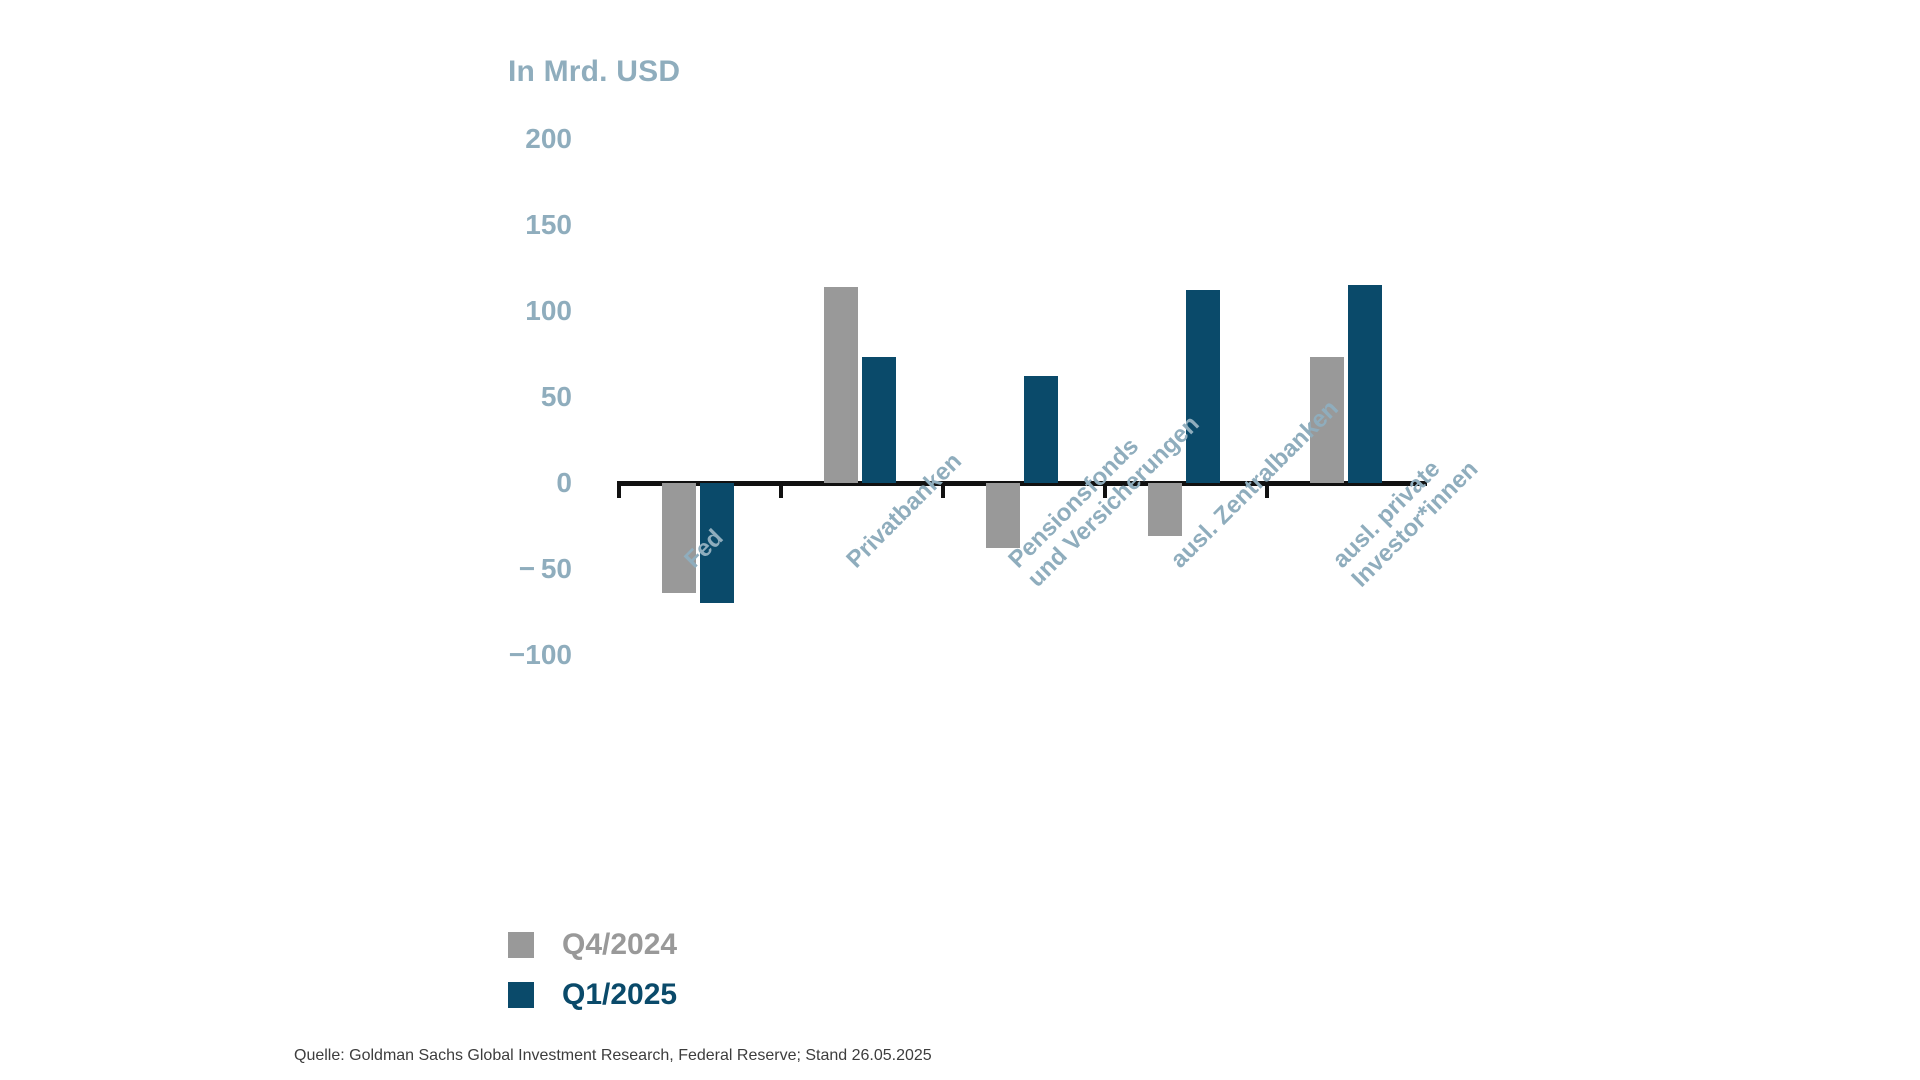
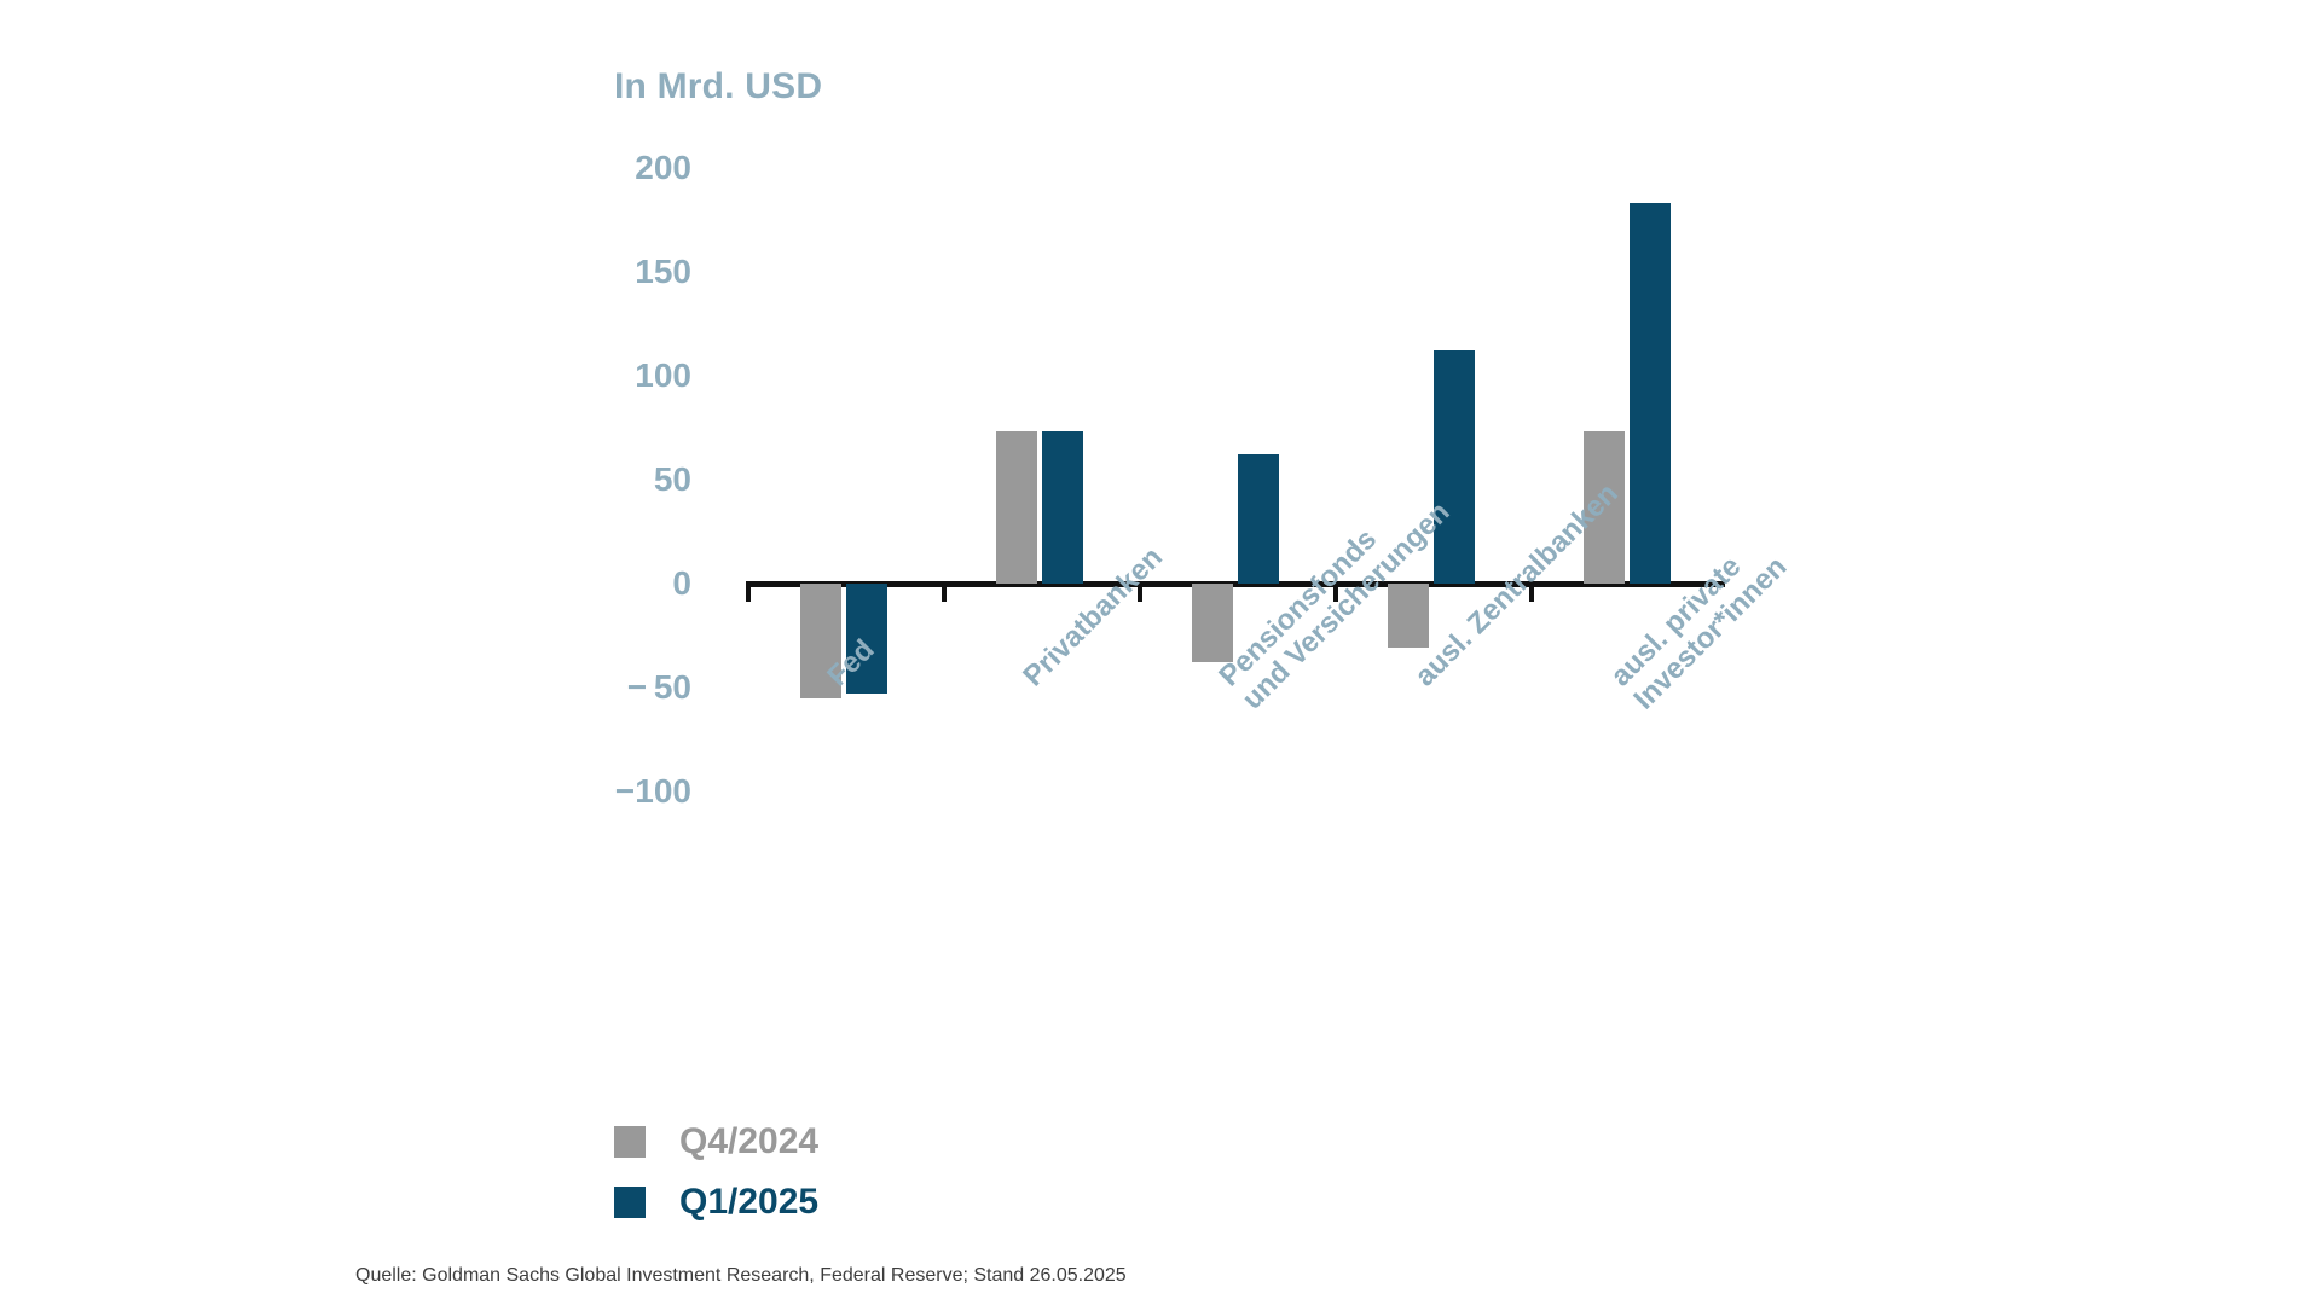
Q4/2024/Fed: -64 -> -55
Q1/2025/Fed: -70 -> -53
Q4/2024/Privatbanken: 114 -> 73
Q1/2025/ausl. private Investor*innen: 115 -> 183
